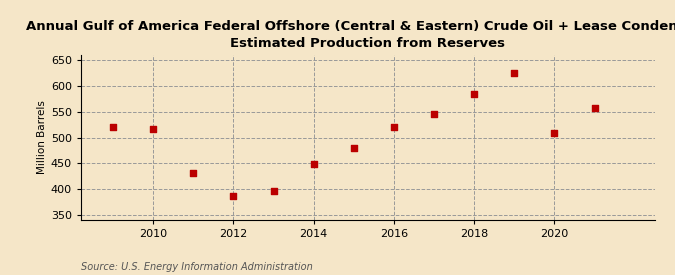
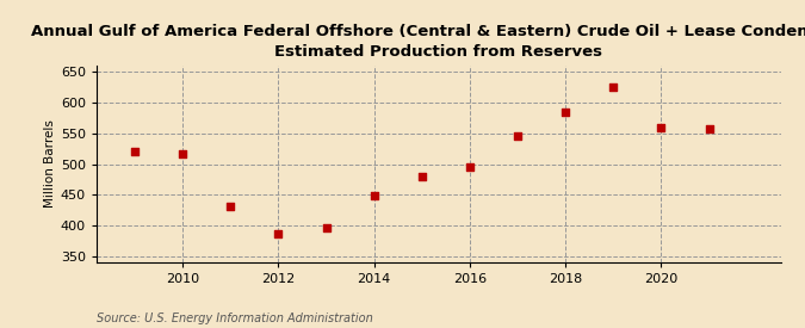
2016: 520 -> 496
2020: 508 -> 559
